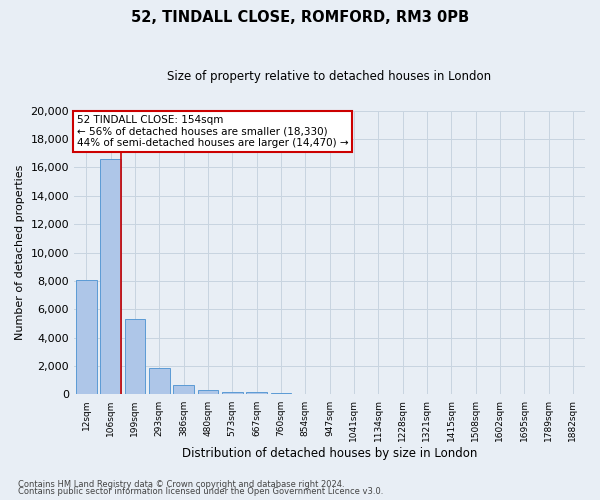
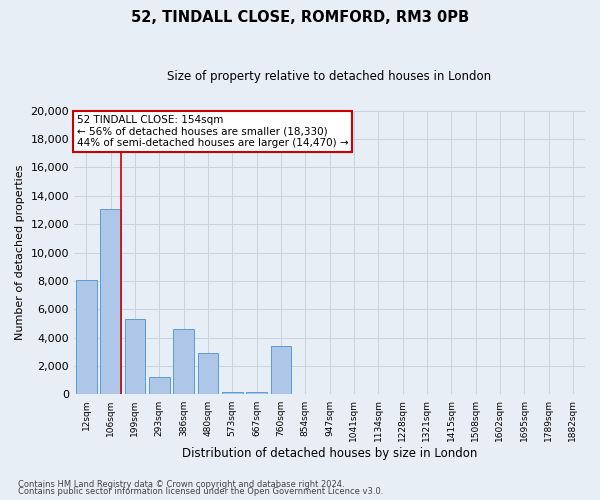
106sqm: 16,600 -> 13,100
293sqm: 1,800 -> 1,200
386sqm: 700 -> 4,600
480sqm: 300 -> 2,900
760sqm: 100 -> 3,400
